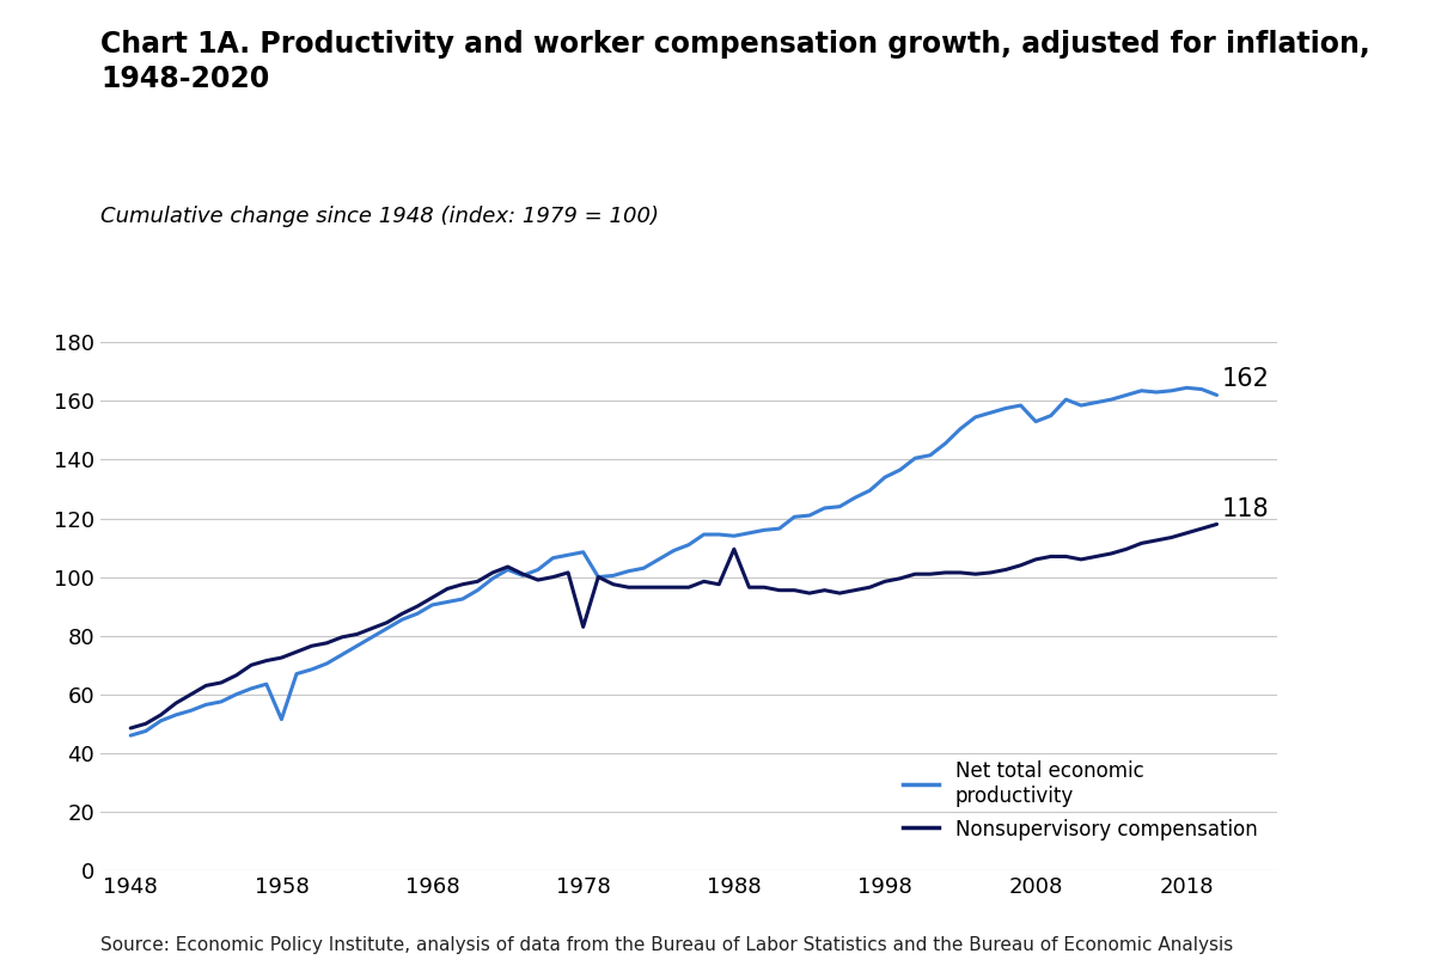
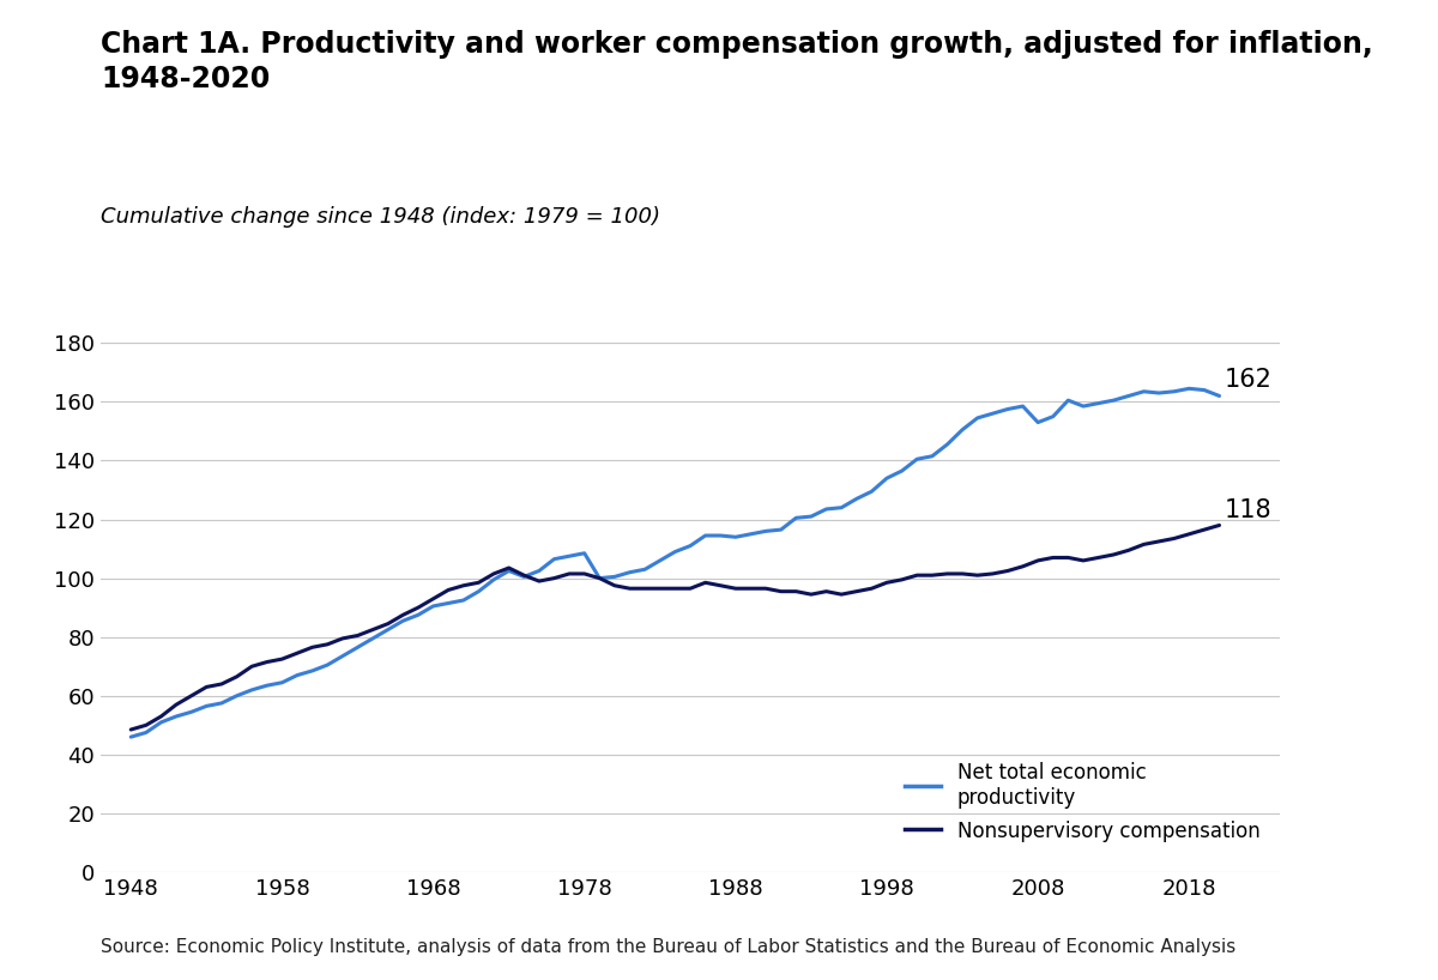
Net total economic productivity/1958: 51.5 -> 64.5
Nonsupervisory compensation/1978: 83.0 -> 101.5
Nonsupervisory compensation/1988: 109.5 -> 96.5
